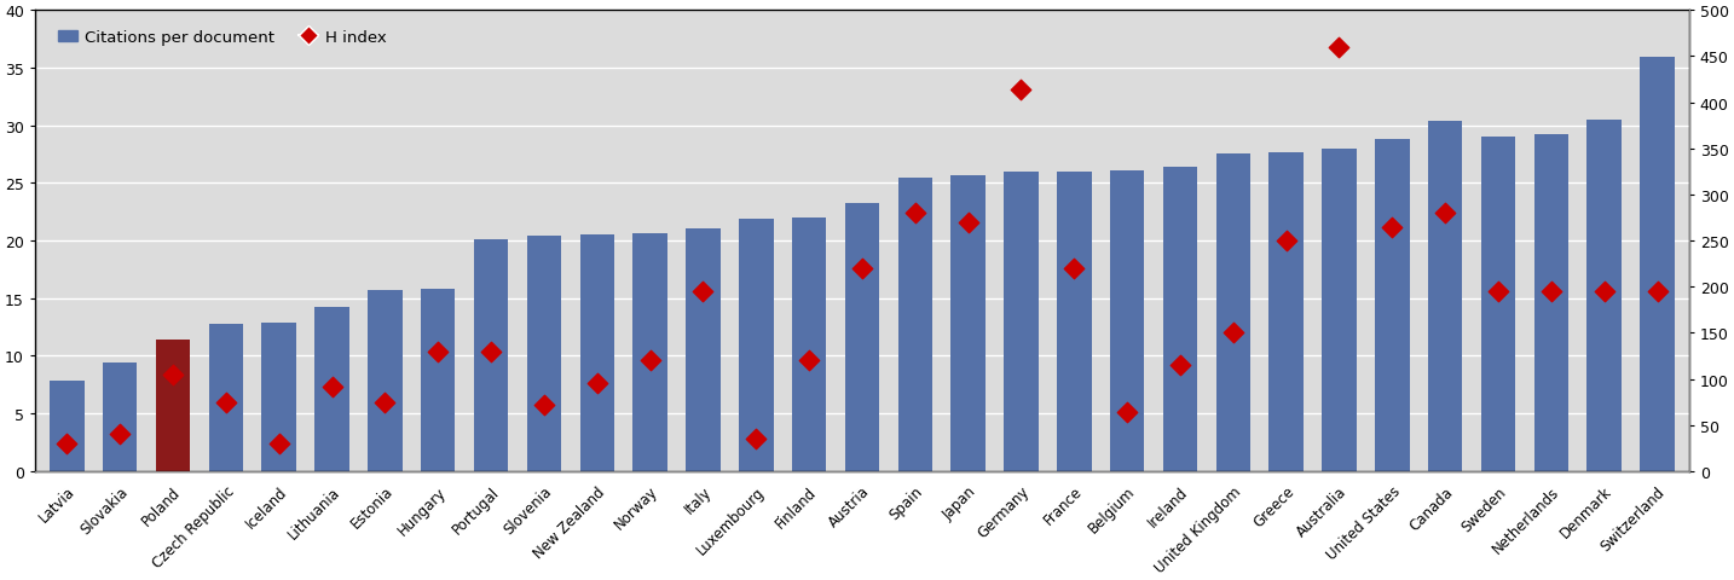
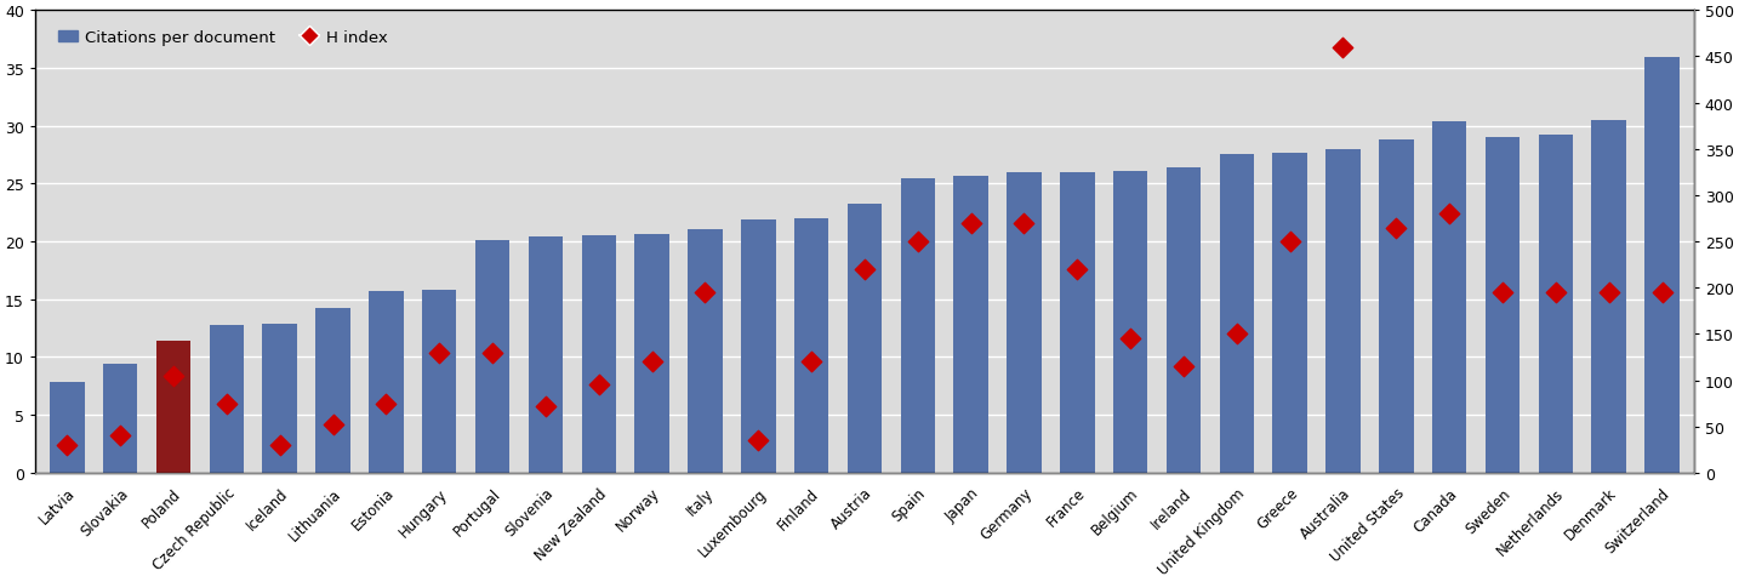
H index/Lithuania: 92 -> 52
H index/Spain: 280 -> 250
H index/Germany: 414 -> 270
H index/Belgium: 64 -> 145
